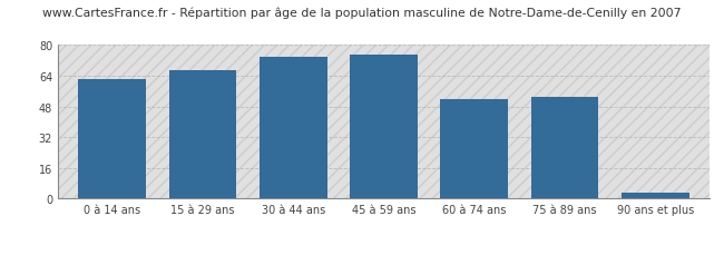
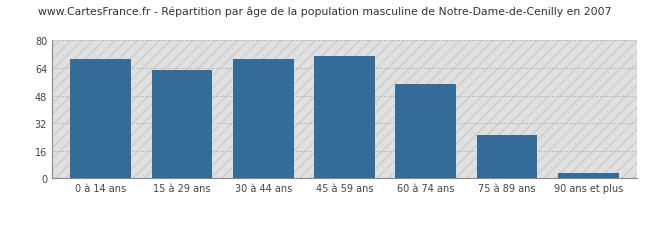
0 à 14 ans: 62 -> 69
15 à 29 ans: 67 -> 63
30 à 44 ans: 74 -> 69
45 à 59 ans: 75 -> 71
60 à 74 ans: 52 -> 55
75 à 89 ans: 53 -> 25
